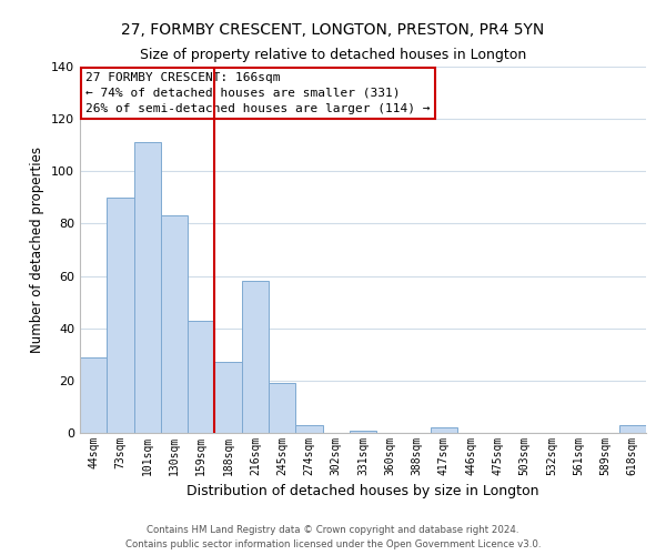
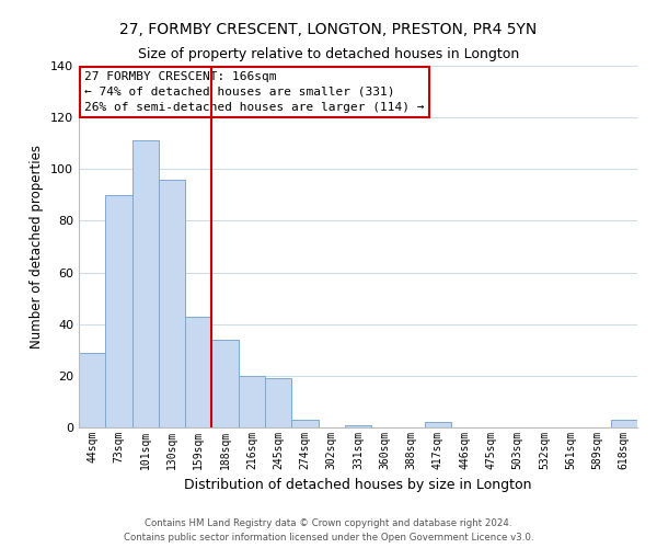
130sqm: 83 -> 96
188sqm: 27 -> 34
216sqm: 58 -> 20
